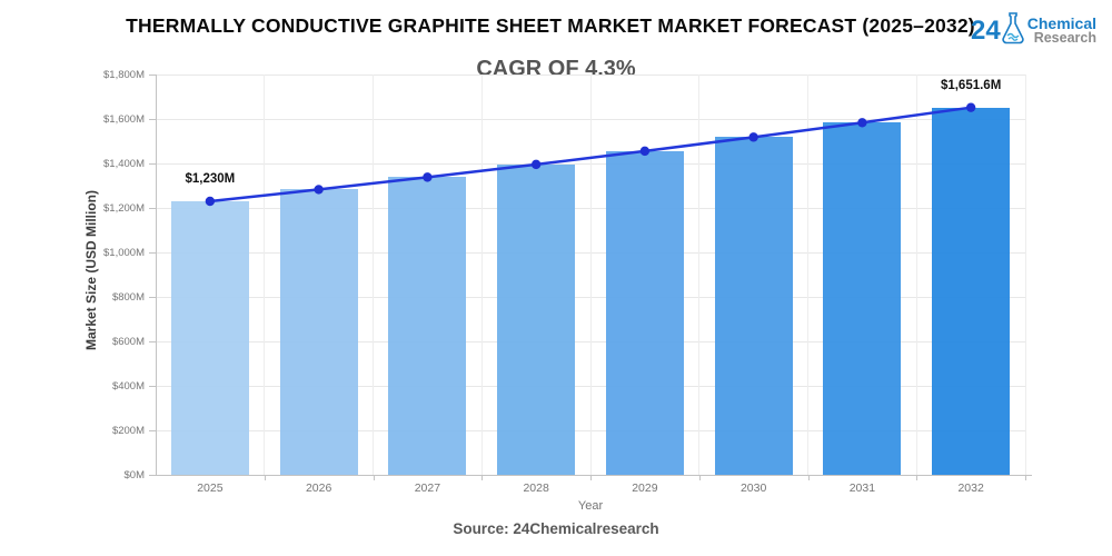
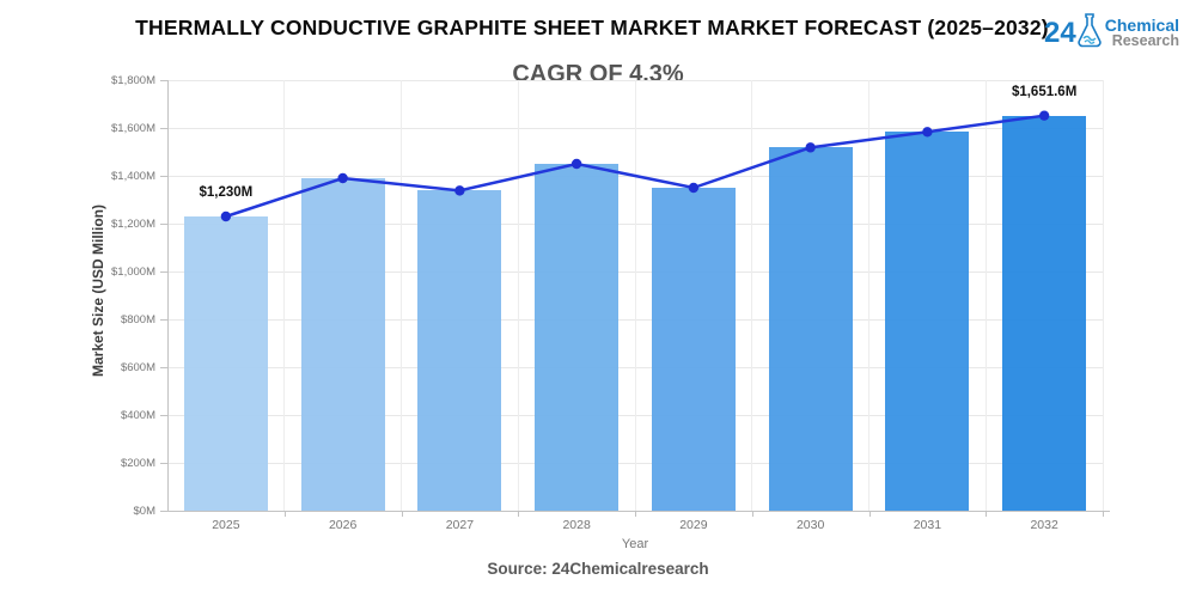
2026: $1280M -> $1390M
2028: $1400M -> $1450M
2029: $1460M -> $1350M
